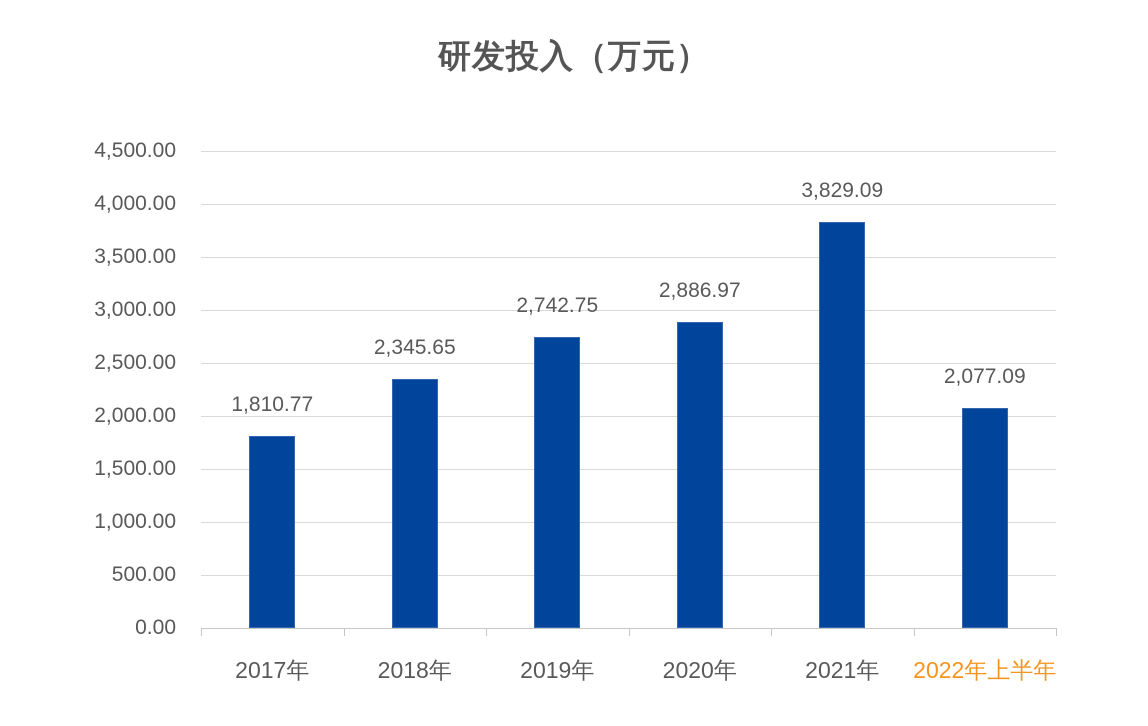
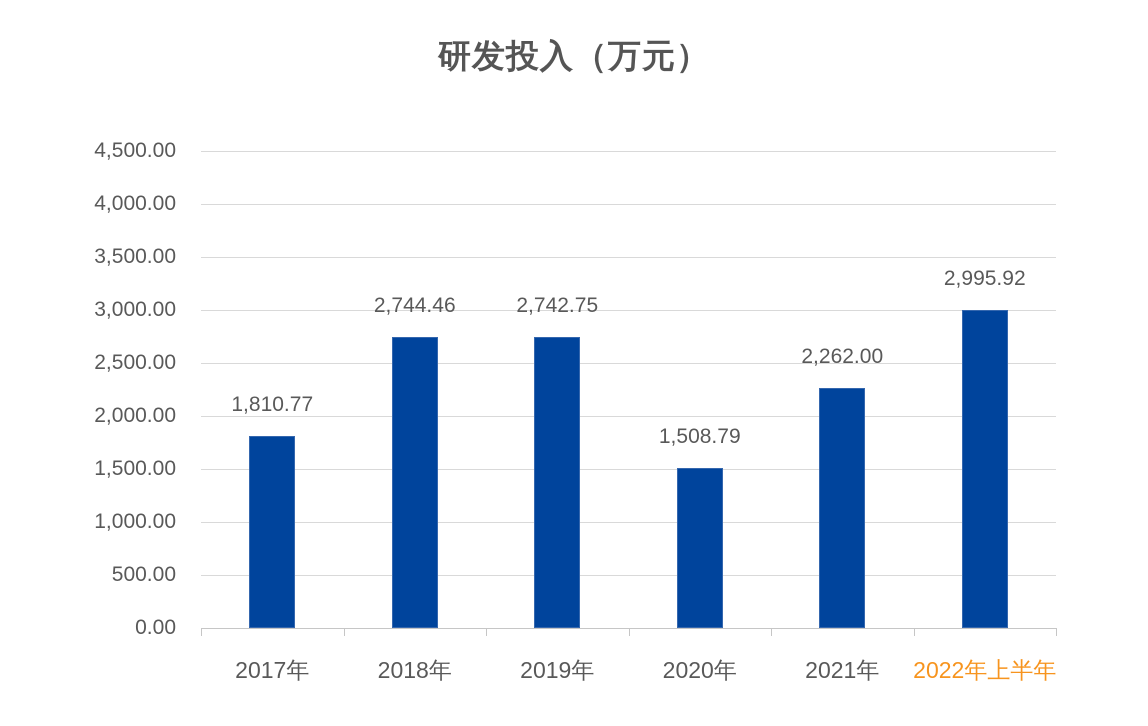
2018年: 2,345.65 -> 2,744.46
2020年: 2,886.97 -> 1,508.79
2021年: 3,829.09 -> 2,262.00
2022年上半年: 2,077.09 -> 2,995.92
